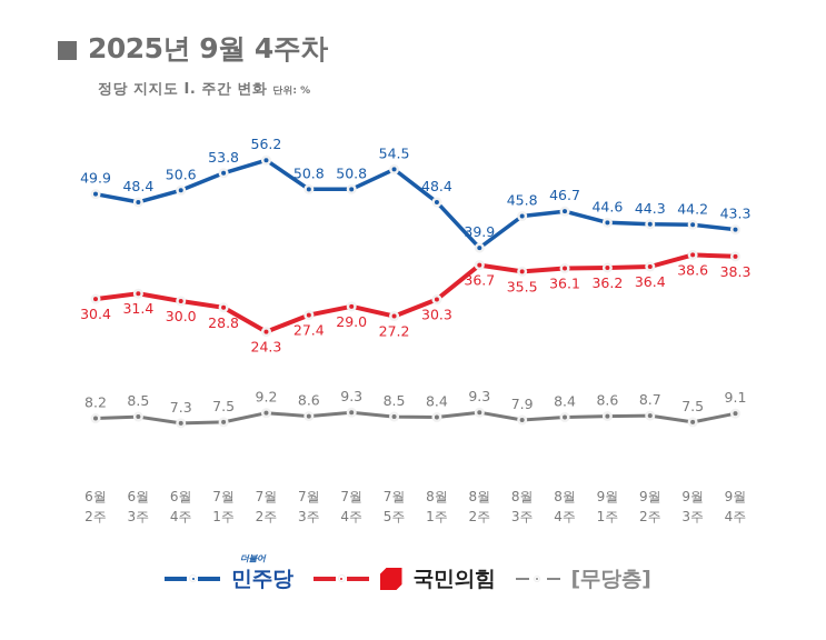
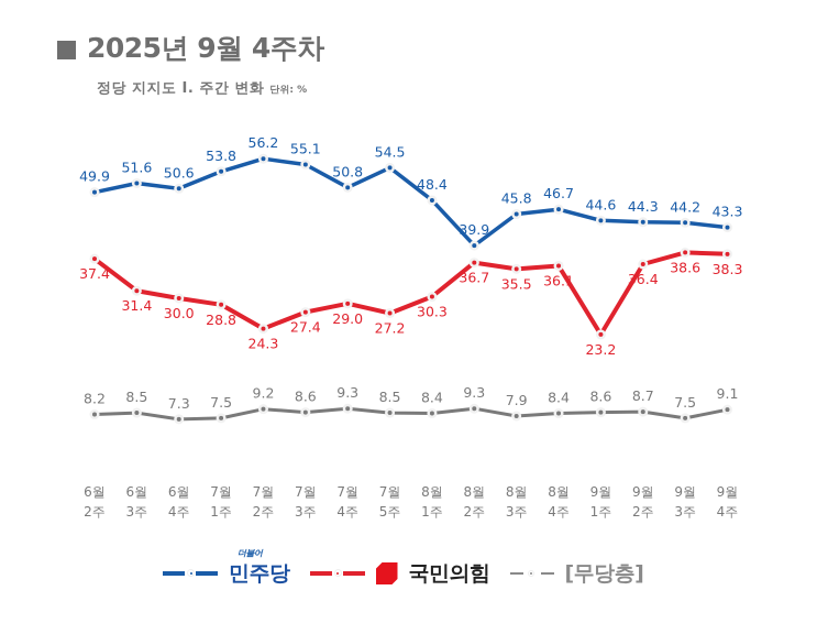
국민의힘/6월 2주: 30.4 -> 37.4
민주당/6월 3주: 48.4 -> 51.6
민주당/7월 3주: 50.8 -> 55.1
국민의힘/9월 1주: 36.2 -> 23.2
